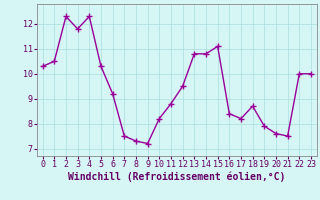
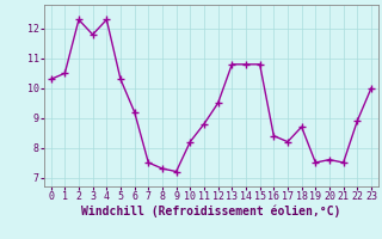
15: 11.1 -> 10.8
19: 7.9 -> 7.5
22: 10.0 -> 8.9
